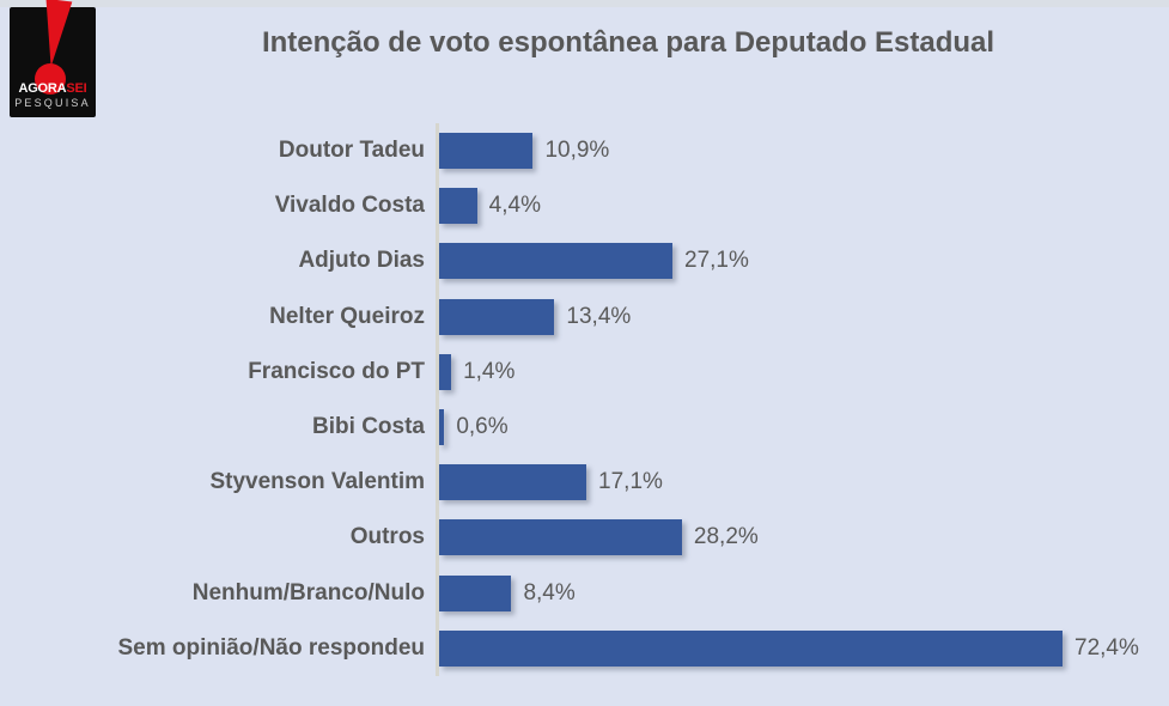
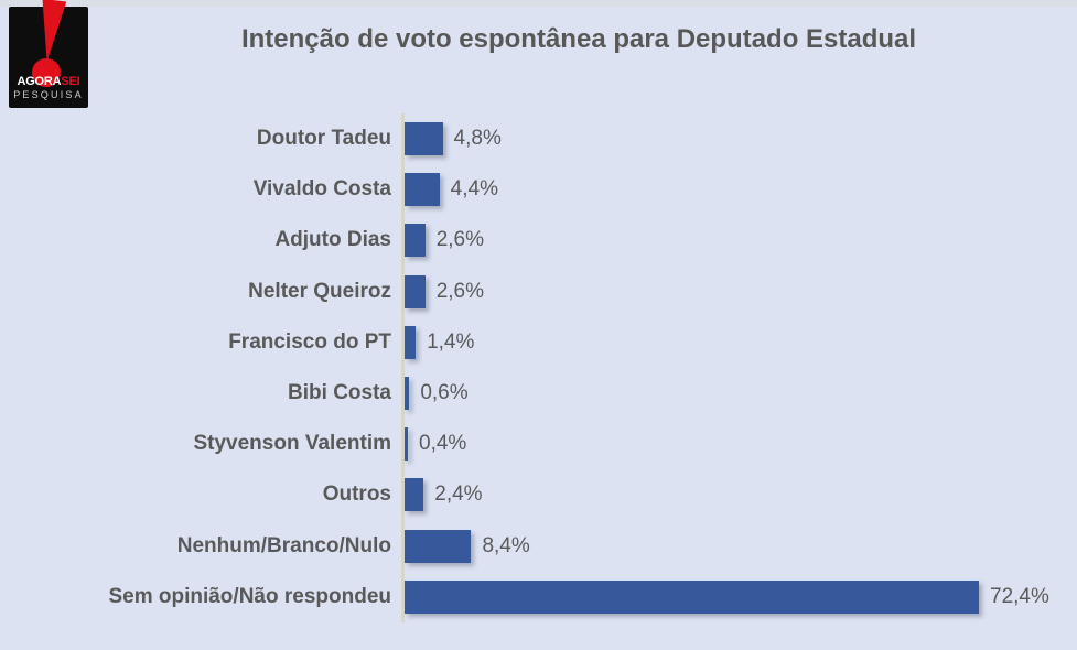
Doutor Tadeu: 10,9% -> 4,8%
Adjuto Dias: 27,1% -> 2,6%
Nelter Queiroz: 13,4% -> 2,6%
Styvenson Valentim: 17,1% -> 0,4%
Outros: 28,2% -> 2,4%
